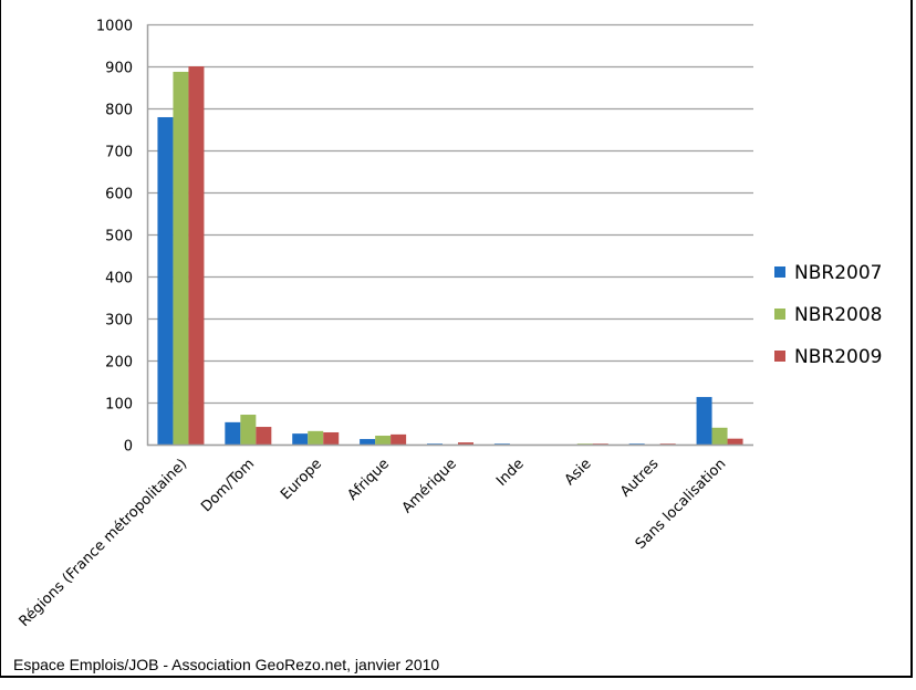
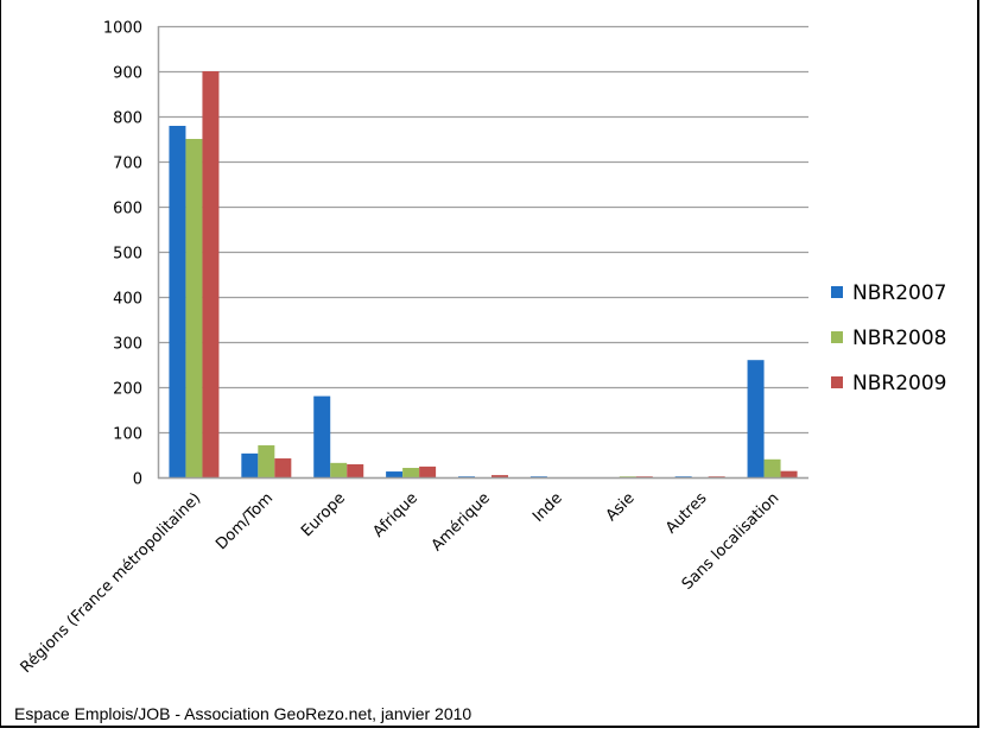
NBR2008/Régions (France métropolitaine): 890 -> 750
NBR2007/Europe: 30 -> 180
NBR2007/Sans localisation: 110 -> 260
